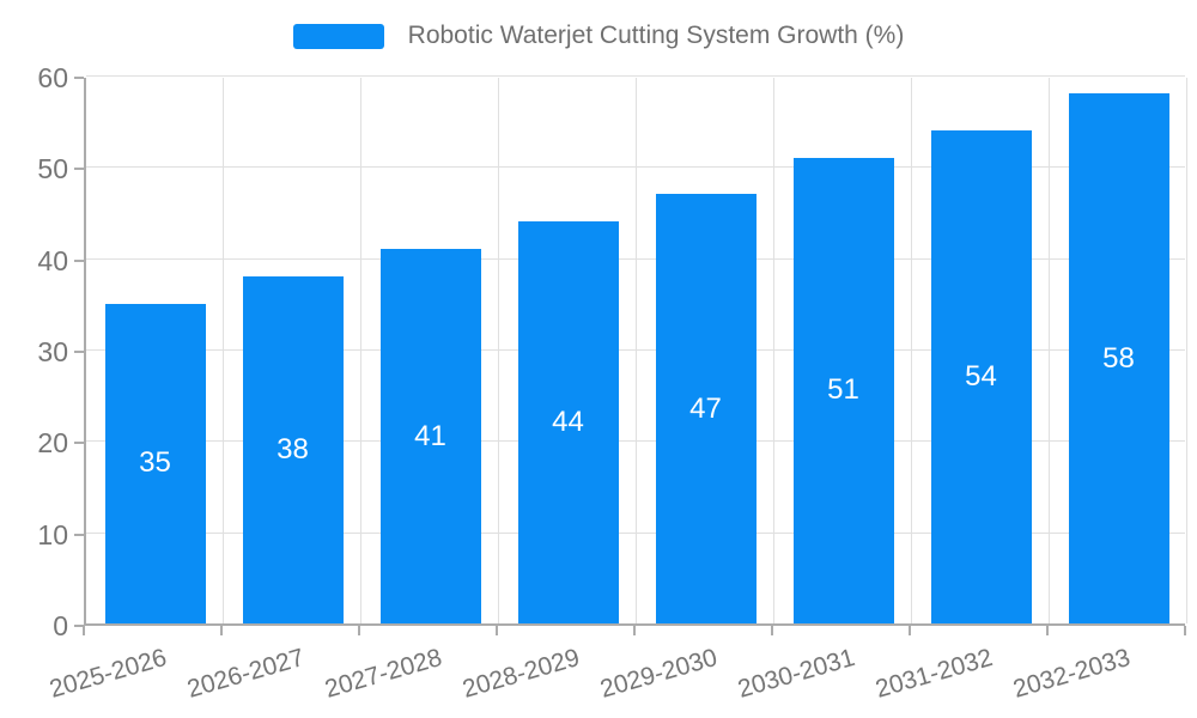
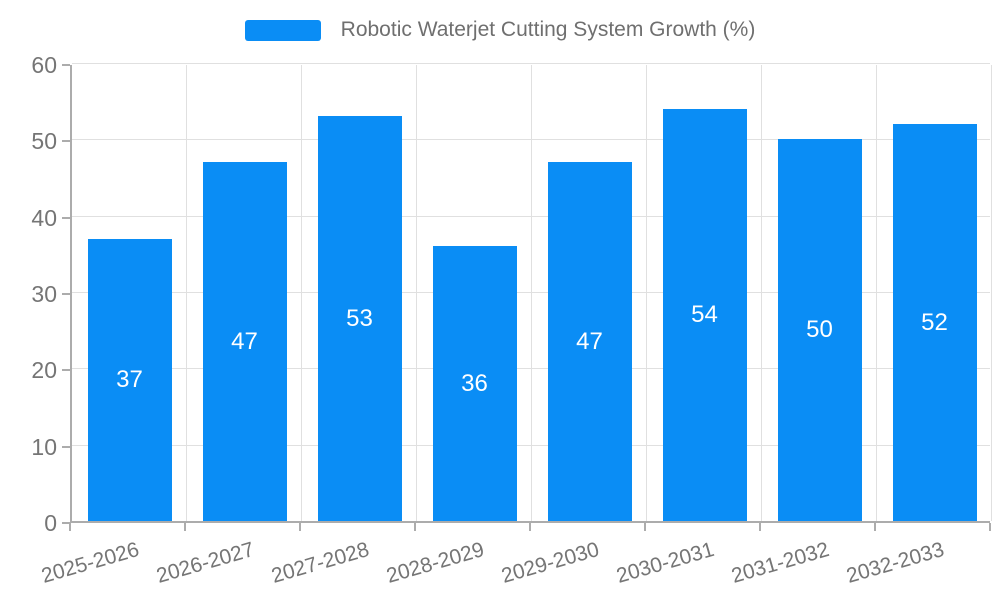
2025-2026: 35 -> 37
2026-2027: 38 -> 47
2027-2028: 41 -> 53
2028-2029: 44 -> 36
2030-2031: 51 -> 54
2031-2032: 54 -> 50
2032-2033: 58 -> 52
